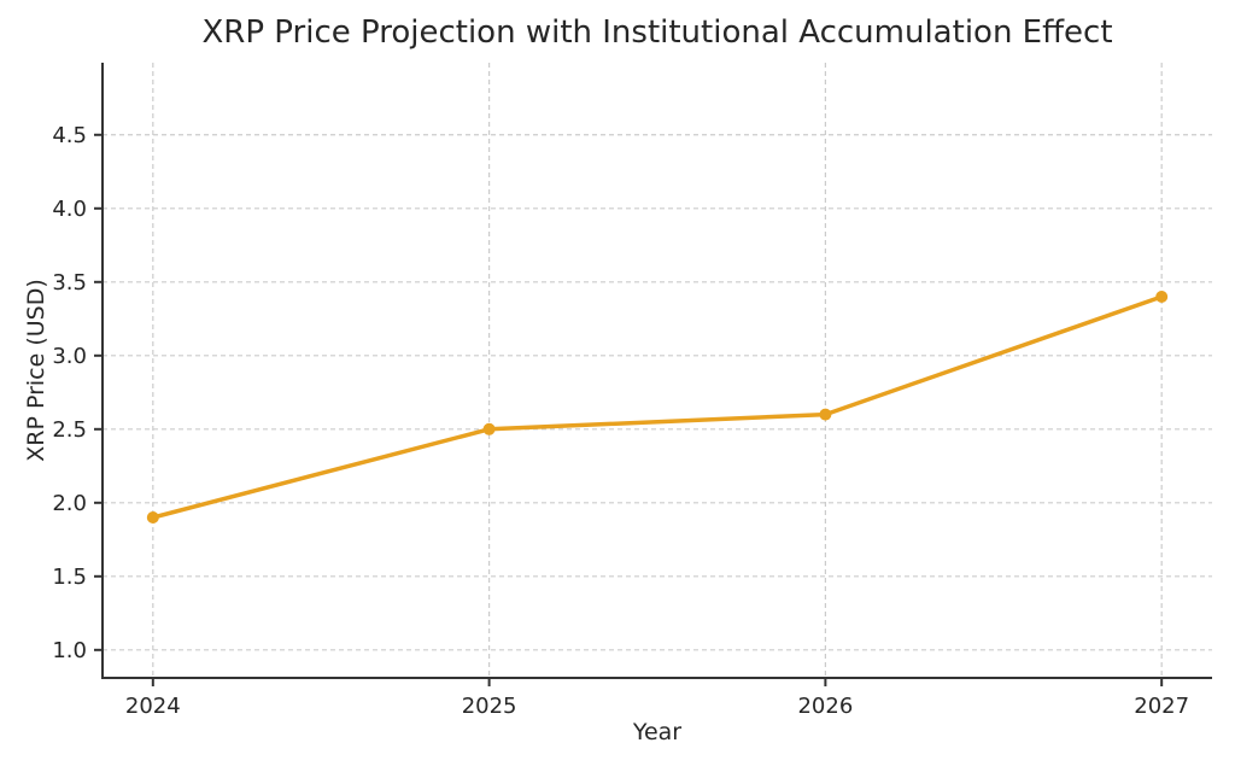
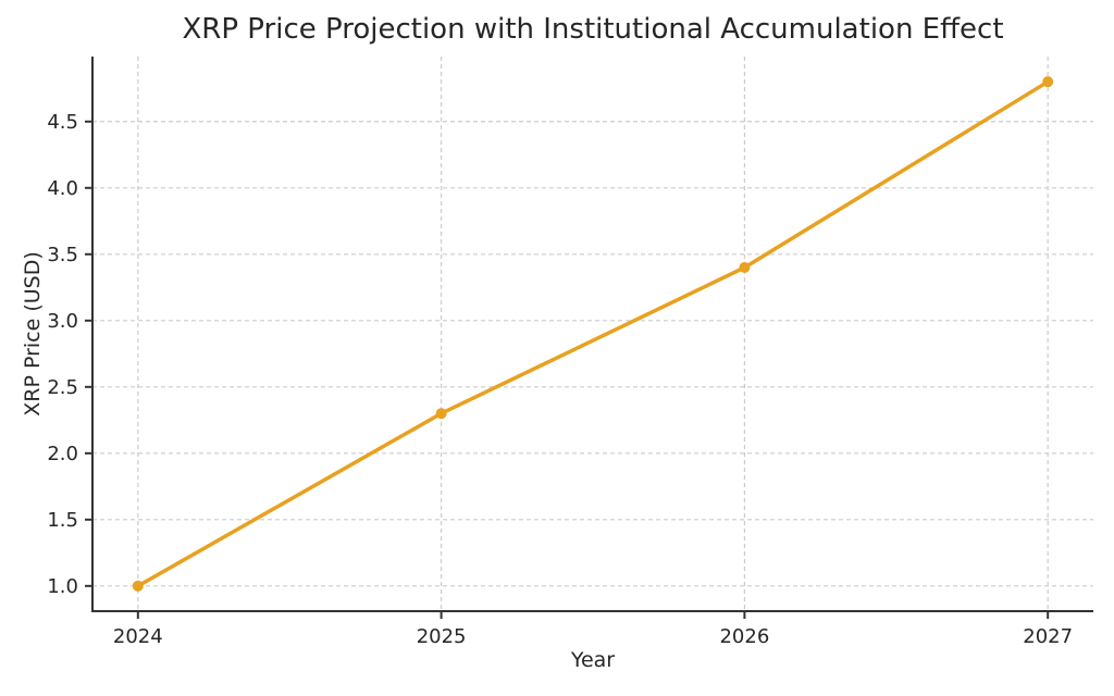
2024: 1.9 -> 1.0
2025: 2.5 -> 2.3
2026: 2.6 -> 3.4
2027: 3.4 -> 4.8
